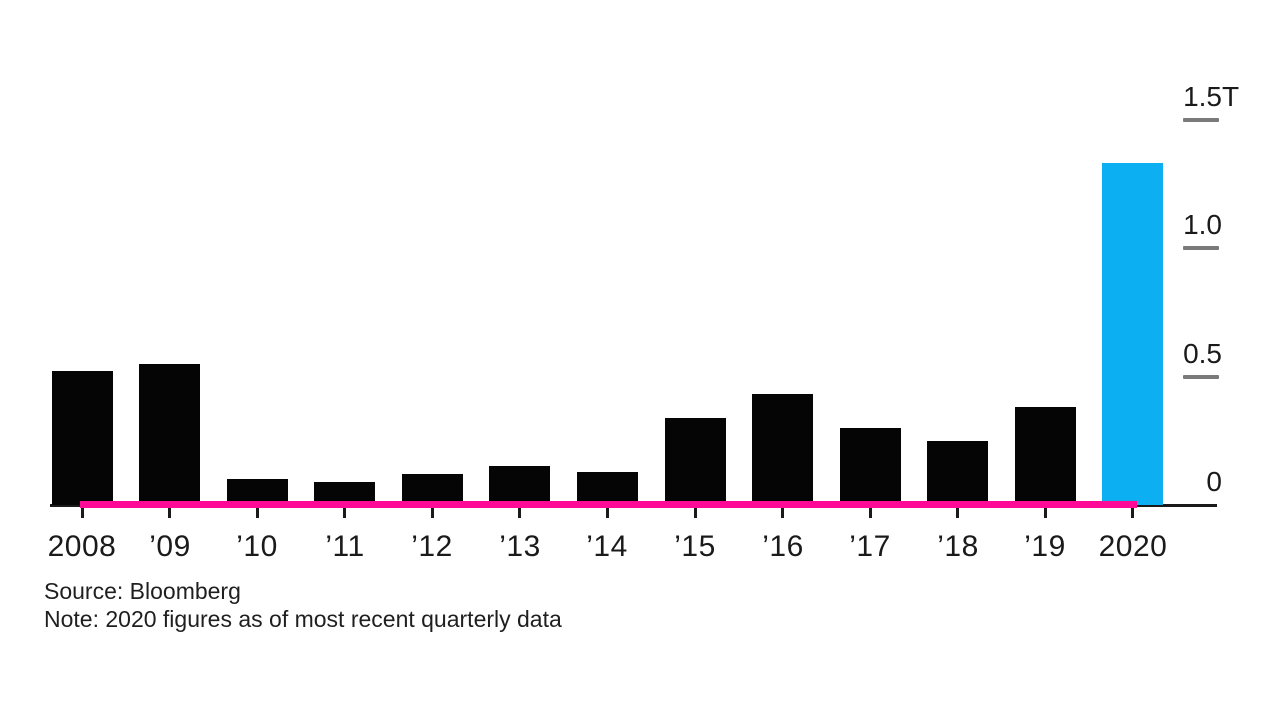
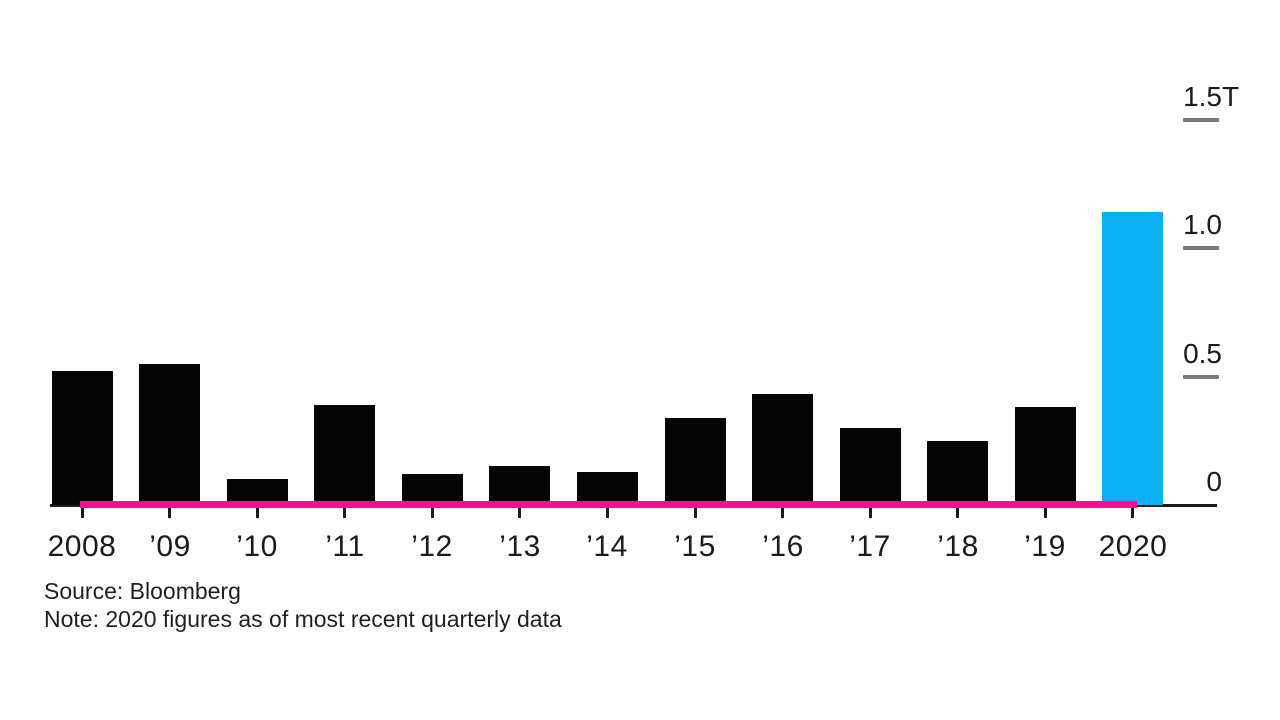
’11: 0.09 -> 0.39
2020: 1.33 -> 1.14
